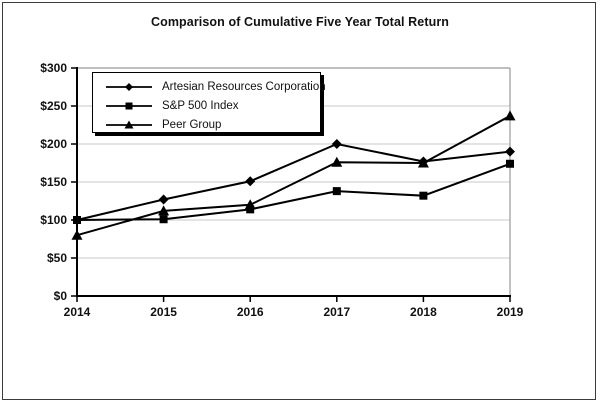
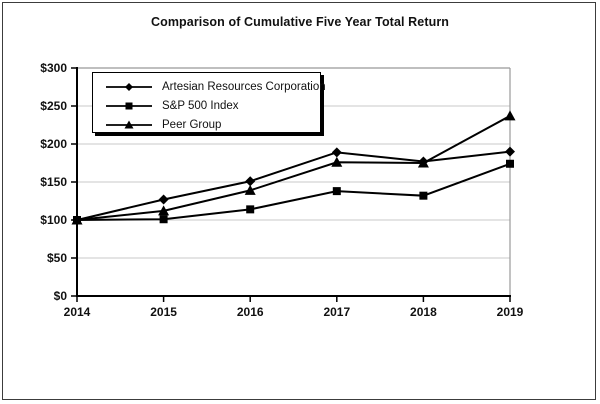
Peer Group/2014: $80 -> $100
Peer Group/2016: $120 -> $140
Artesian Resources Corporation/2017: $200 -> $190
